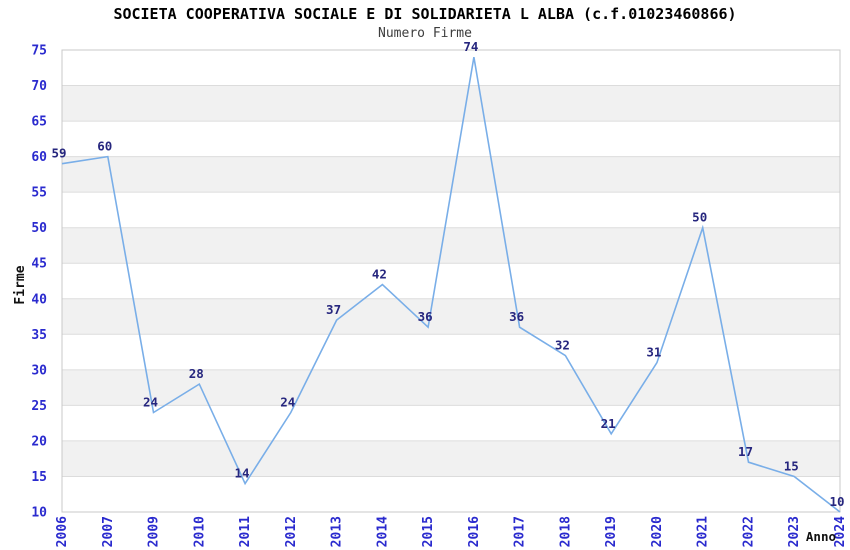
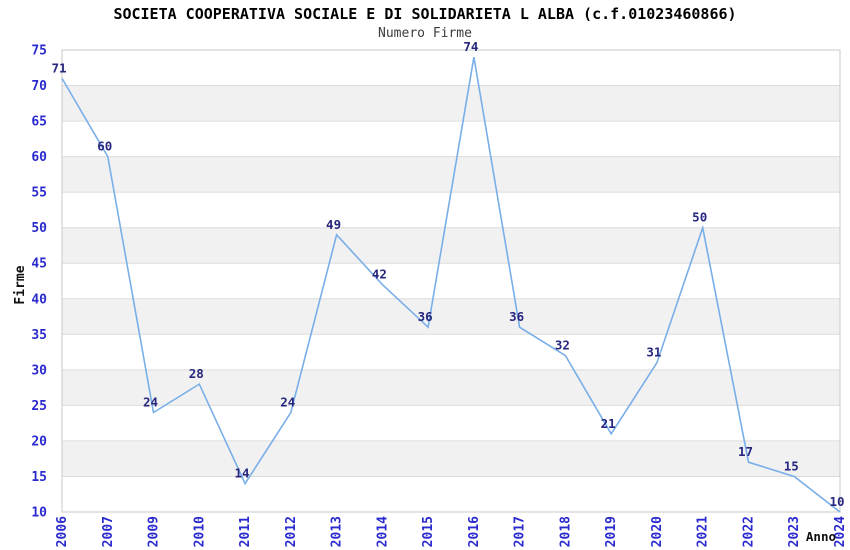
2006: 59 -> 71
2013: 37 -> 49
